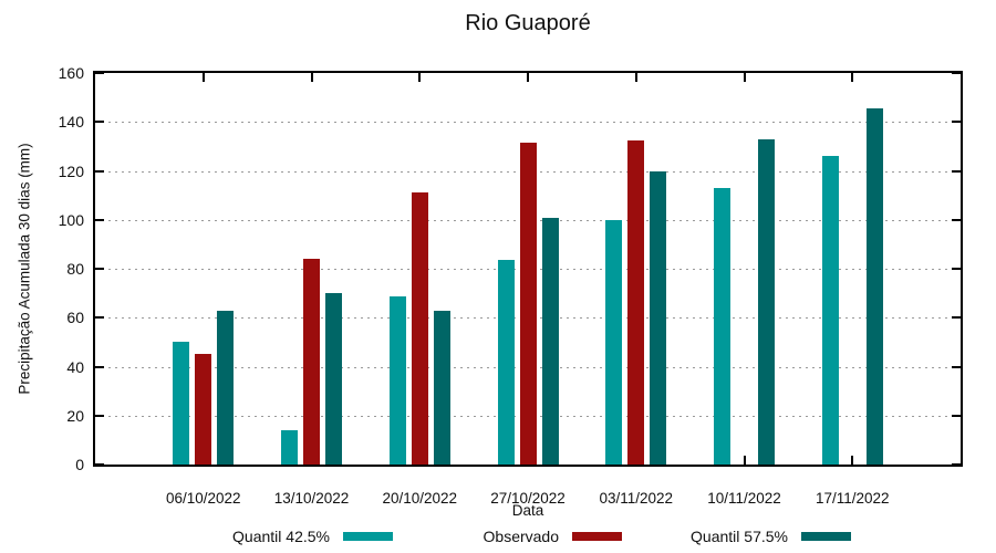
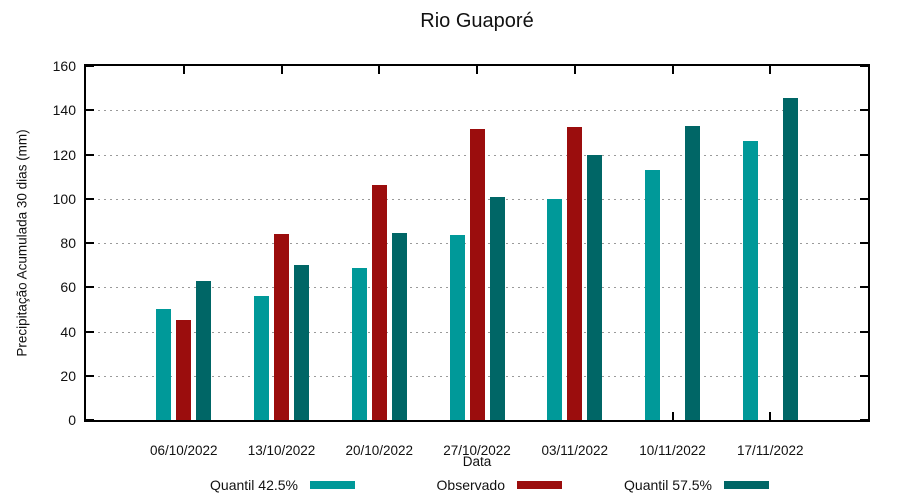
Quantil 42.5%/13/10/2022: 14 -> 56
Observado/20/10/2022: 111 -> 106
Quantil 57.5%/20/10/2022: 63 -> 84
